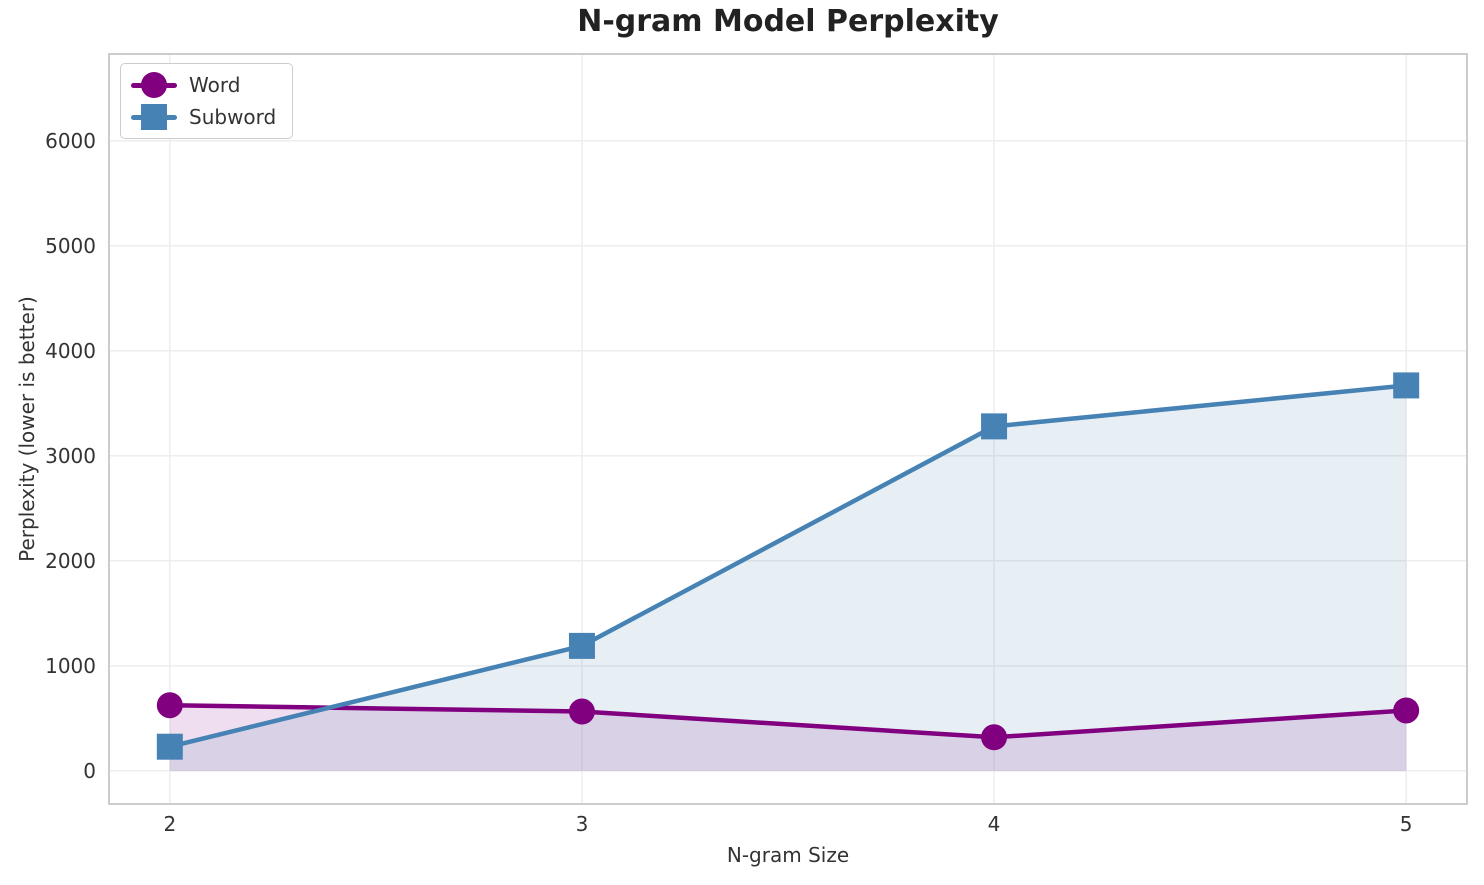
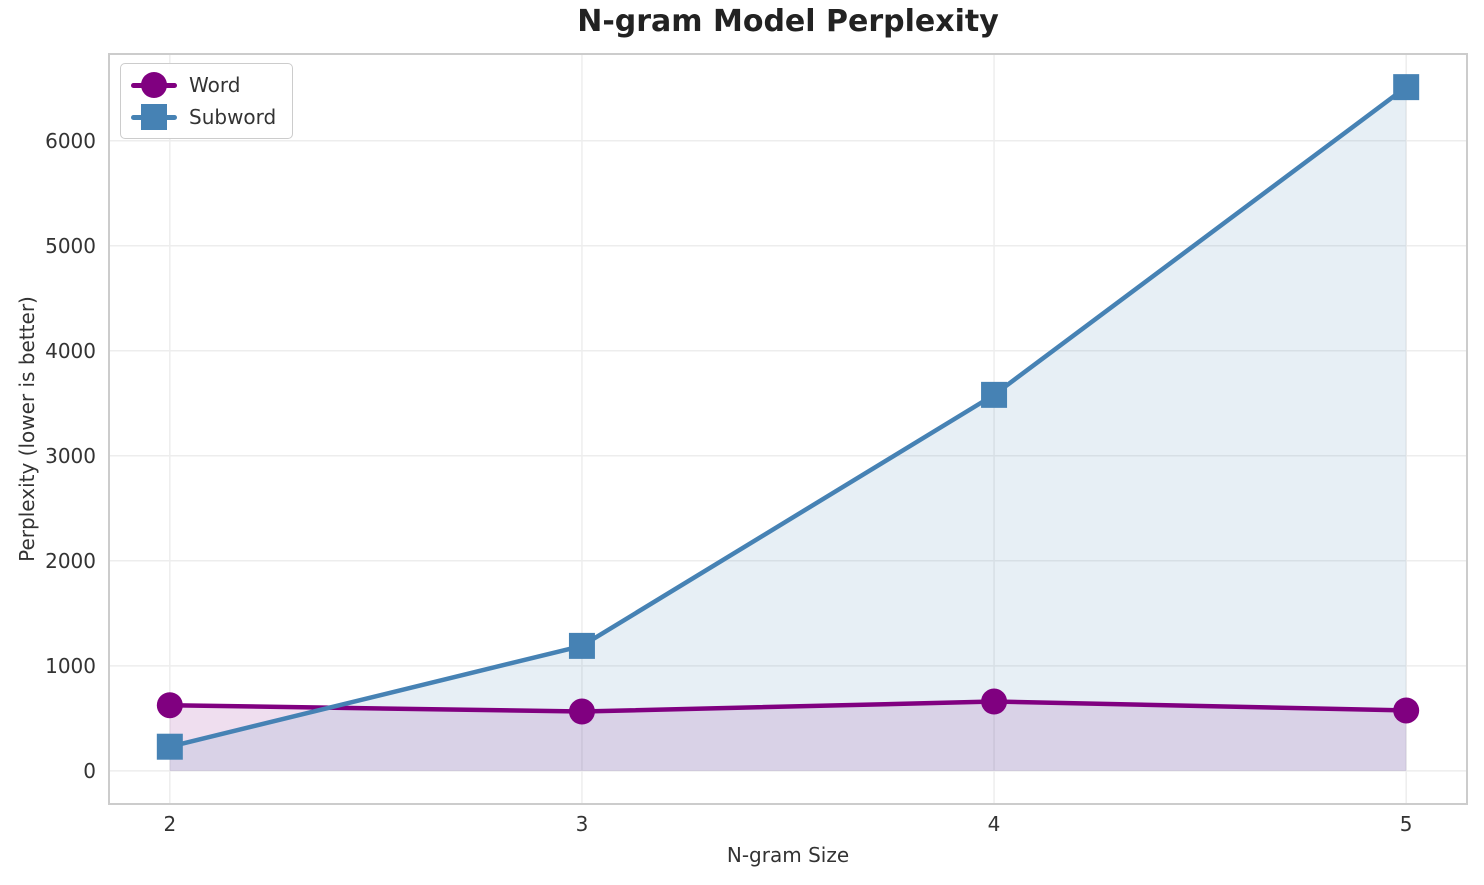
Word/4: 320 -> 660
Subword/4: 3280 -> 3580
Subword/5: 3670 -> 6510
